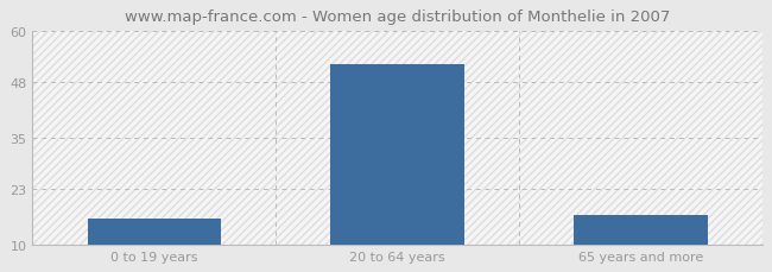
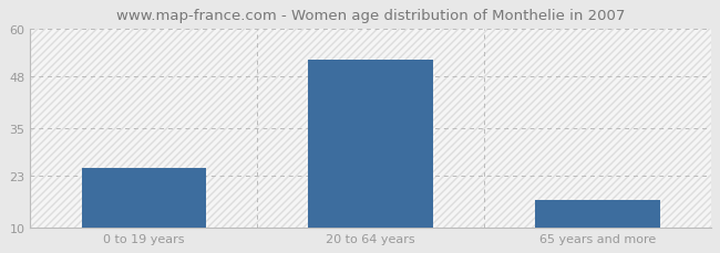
0 to 19 years: 16 -> 25
